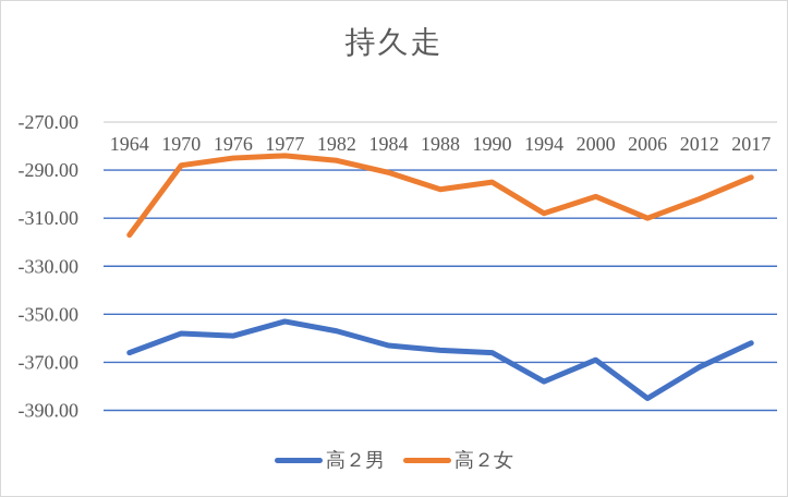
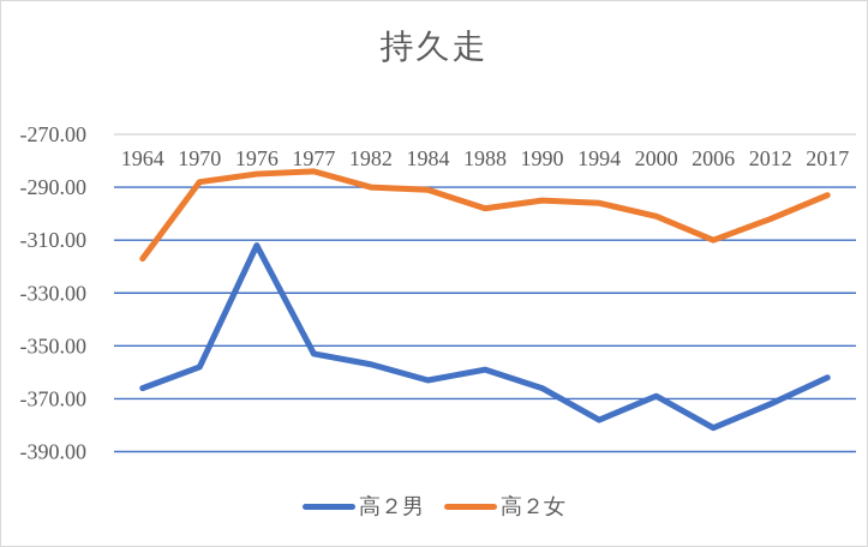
高２男/1976: -359 -> -312
高２女/1982: -286 -> -290
高２男/1988: -365 -> -359
高２女/1994: -308 -> -296
高２男/2006: -385 -> -381
